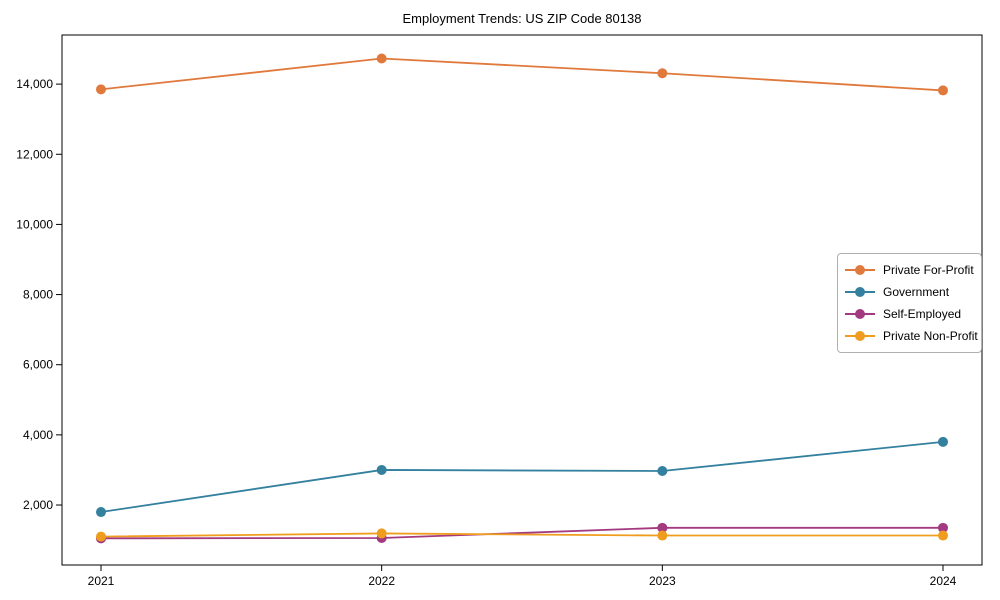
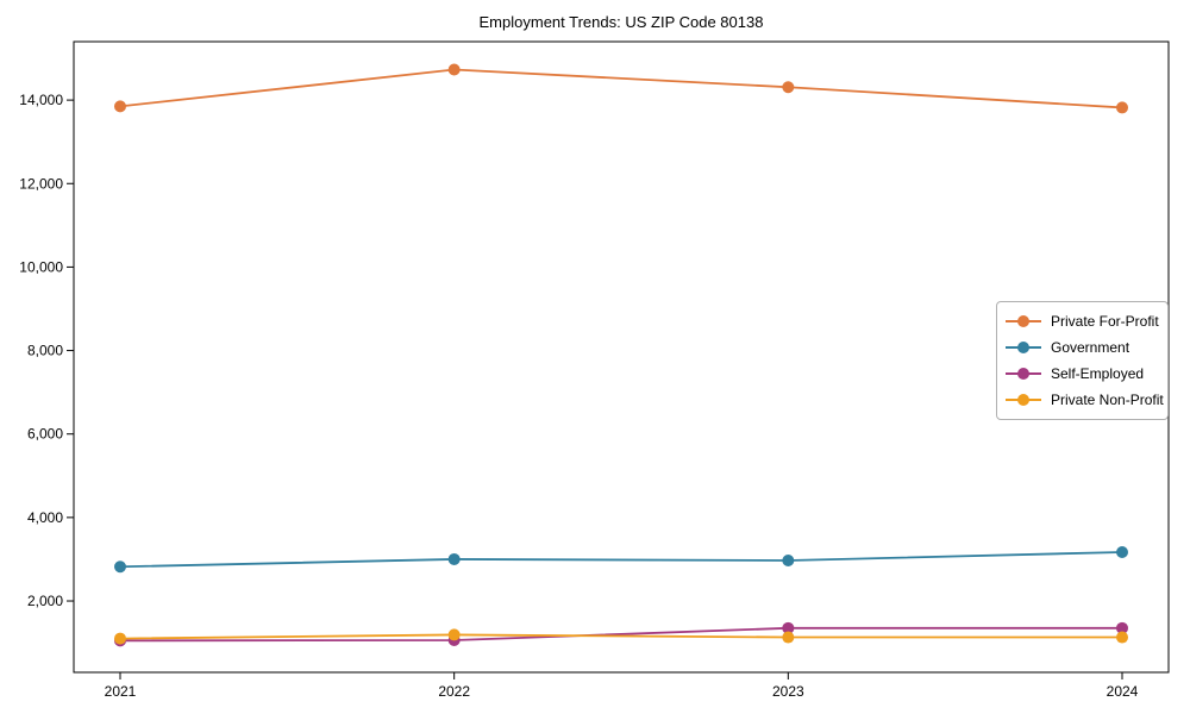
Government/2021: 1800 -> 2800
Government/2024: 3800 -> 3200
